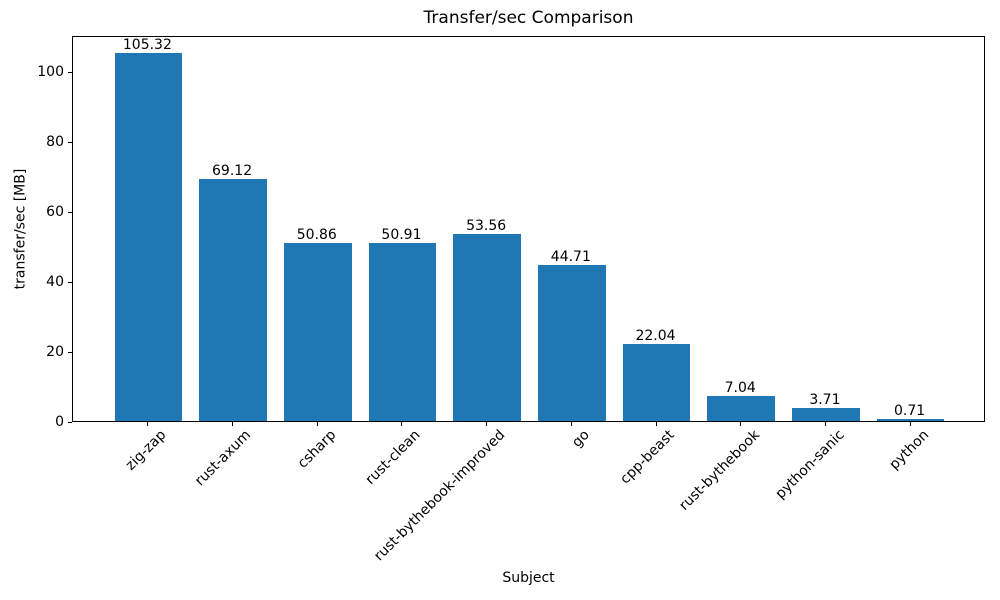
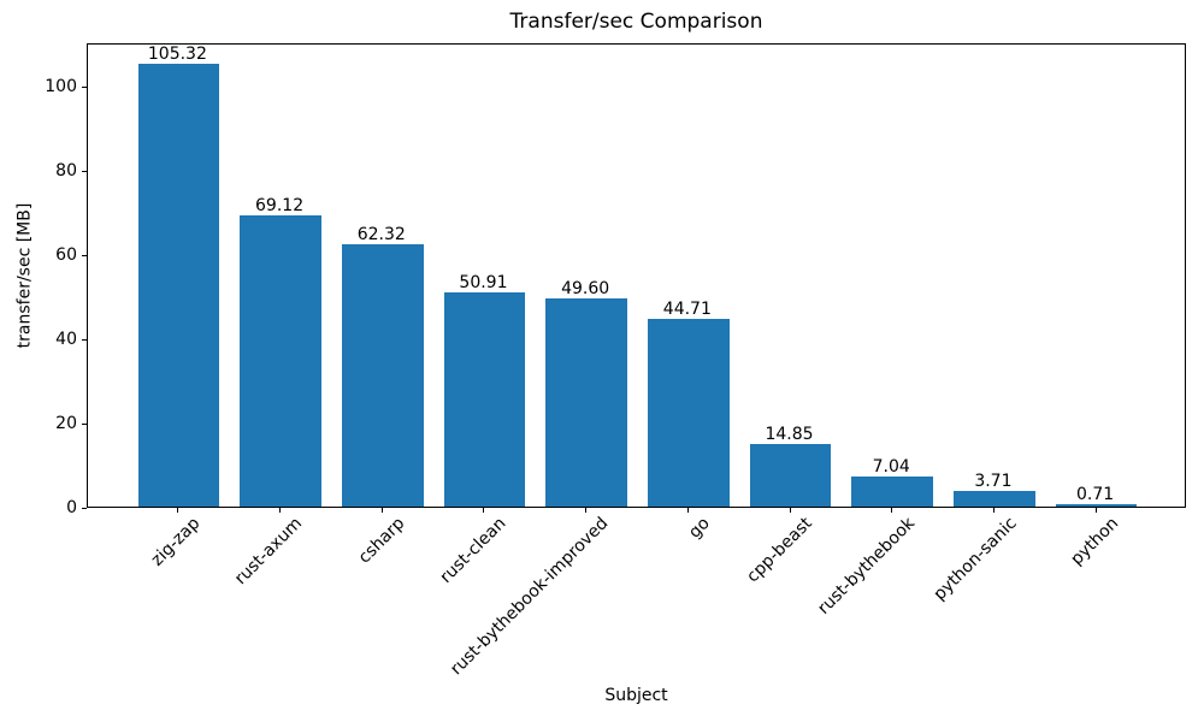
csharp: 50.86 -> 62.32
rust-bythebook-improved: 53.56 -> 49.60
cpp-beast: 22.04 -> 14.85
